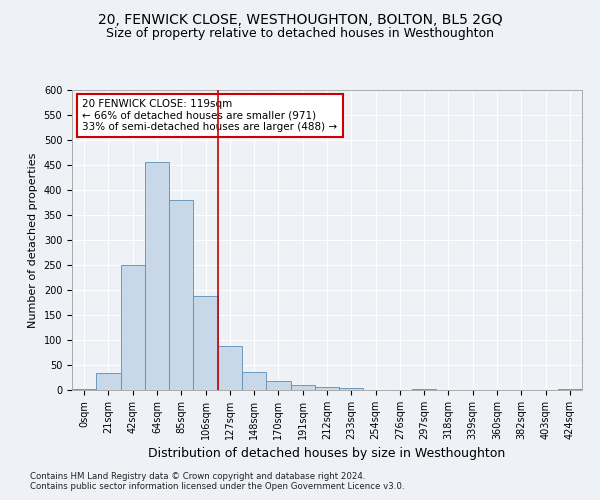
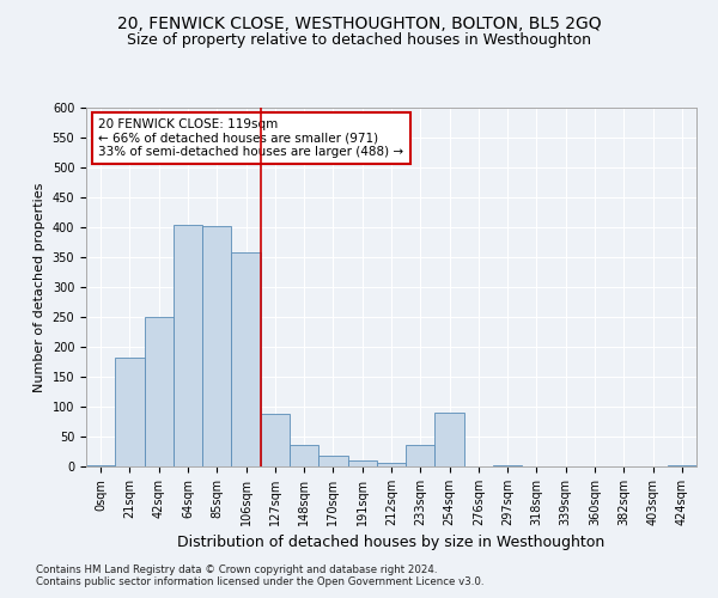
21sqm: 35 -> 182
64sqm: 457 -> 404
85sqm: 380 -> 402
106sqm: 188 -> 358
233sqm: 5 -> 36
254sqm: 1 -> 90
